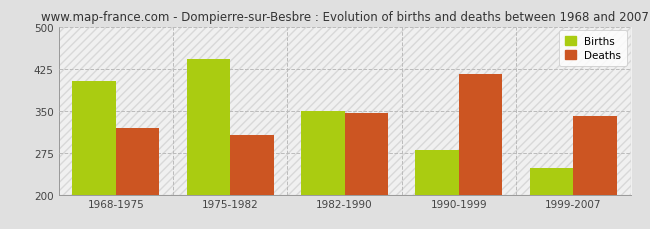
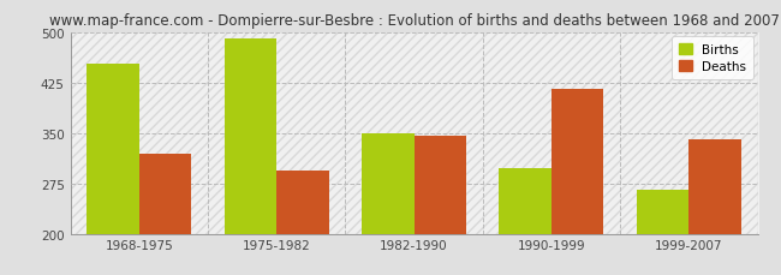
Births/1968-1975: 402 -> 453
Births/1975-1982: 442 -> 490
Deaths/1975-1982: 306 -> 293
Births/1990-1999: 280 -> 298
Births/1999-2007: 248 -> 265
